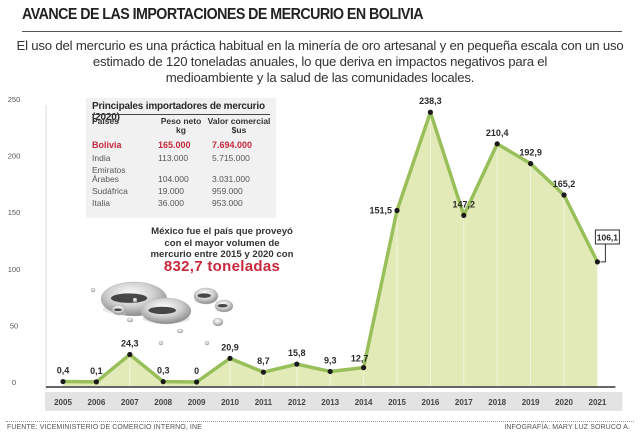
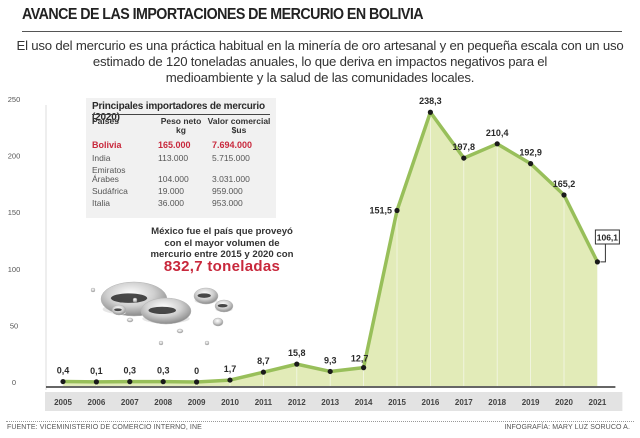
2007: 24,3 -> 0,3
2010: 20,9 -> 1,7
2017: 147,2 -> 197,8
